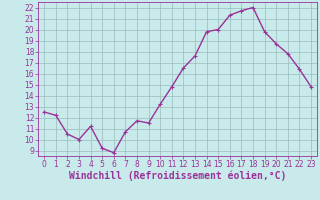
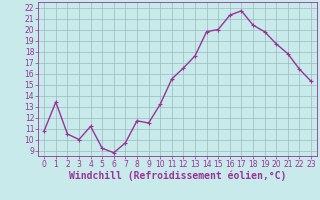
0: 12.5 -> 10.8
1: 12.2 -> 13.4
7: 10.7 -> 9.7
11: 14.8 -> 15.5
18: 22.0 -> 20.4
23: 14.8 -> 15.3
